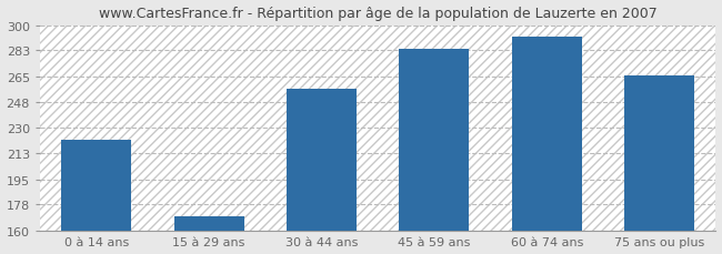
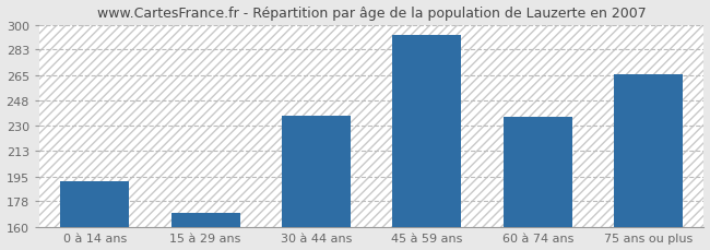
0 à 14 ans: 222 -> 192
30 à 44 ans: 257 -> 237
45 à 59 ans: 284 -> 293
60 à 74 ans: 292 -> 236
